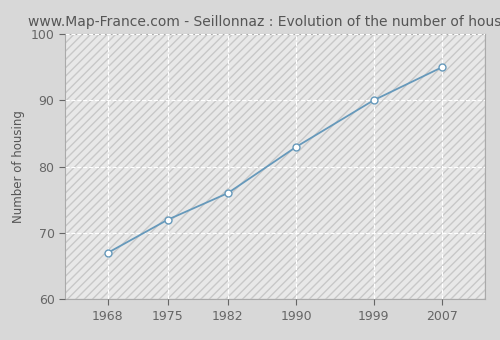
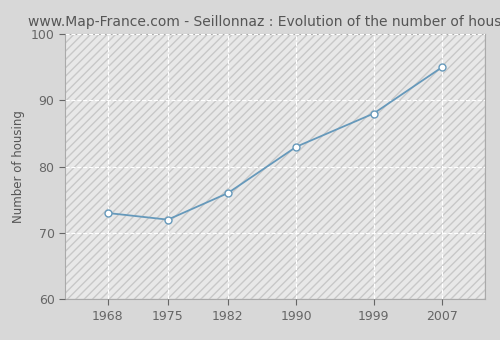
1968: 67 -> 73
1999: 90 -> 88
